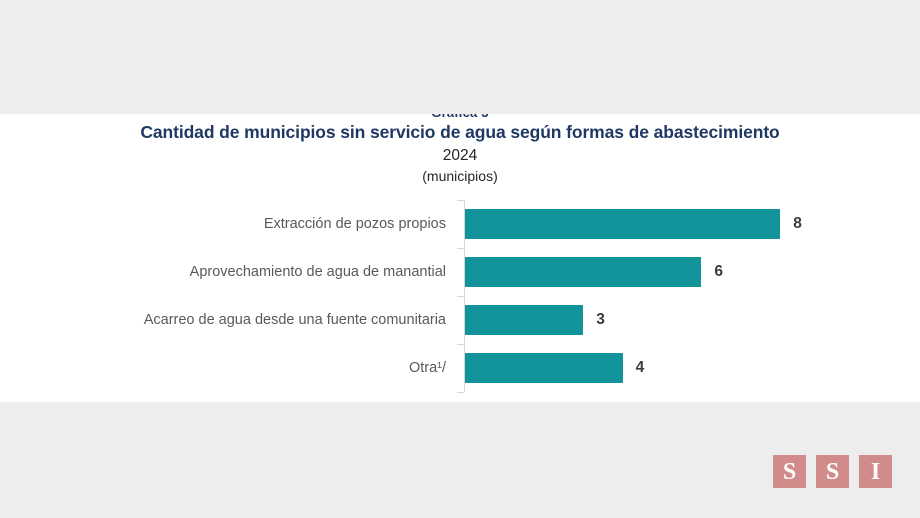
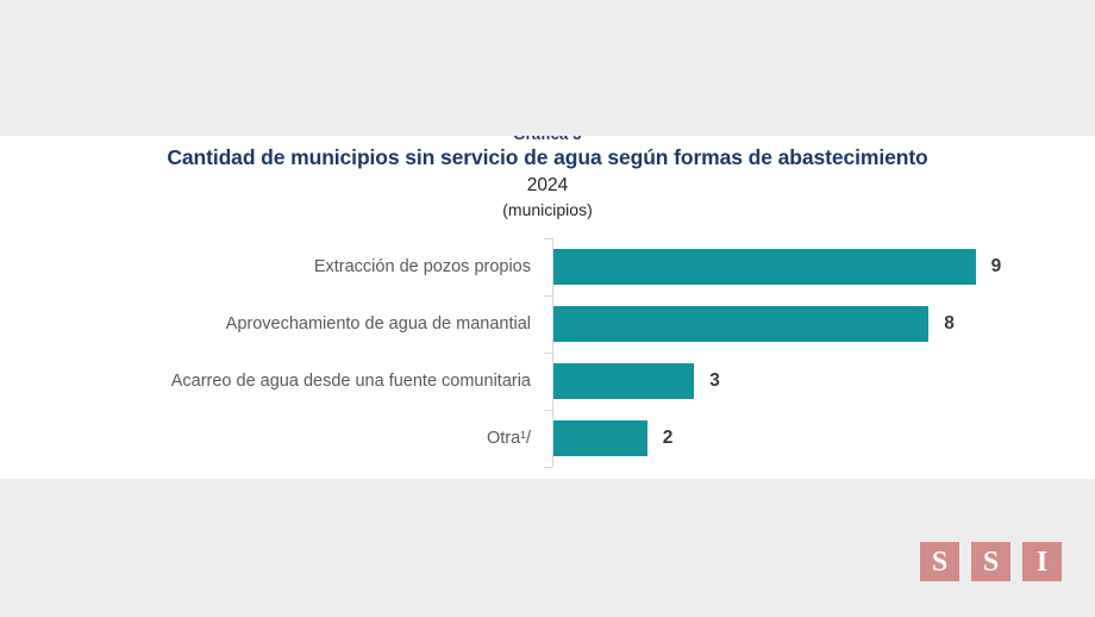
Extracción de pozos propios: 8 -> 9
Aprovechamiento de agua de manantial: 6 -> 8
Otra¹/: 4 -> 2
